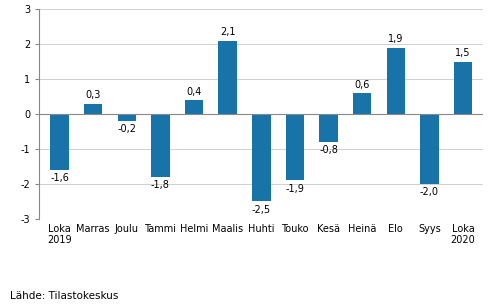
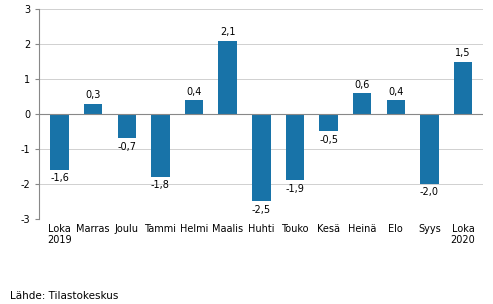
Joulu: -0,2 -> -0,7
Kesä: -0,8 -> -0,5
Elo: 1,9 -> 0,4
